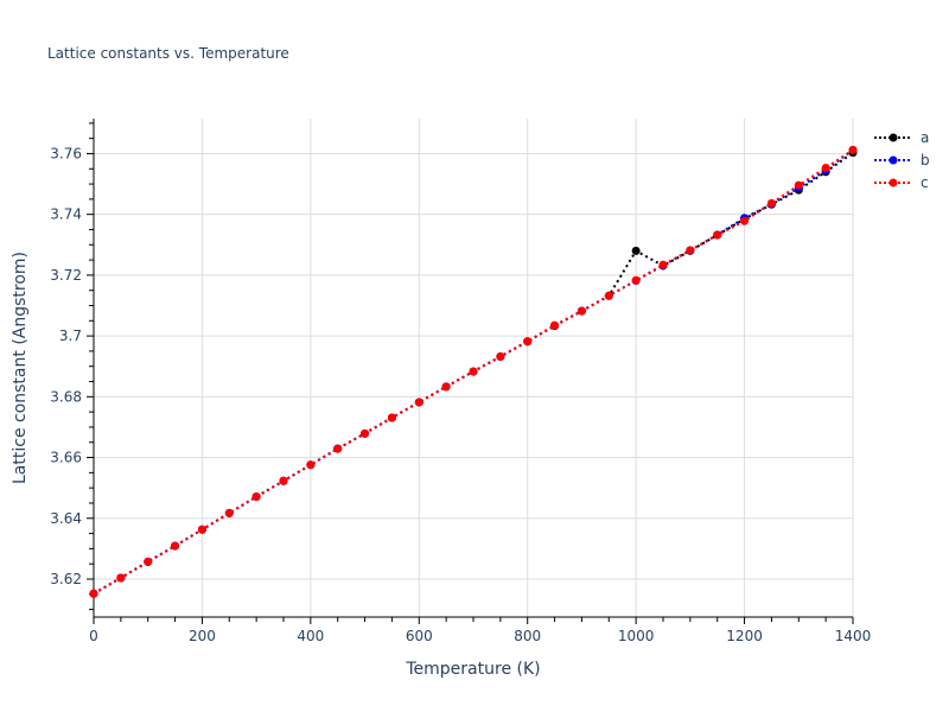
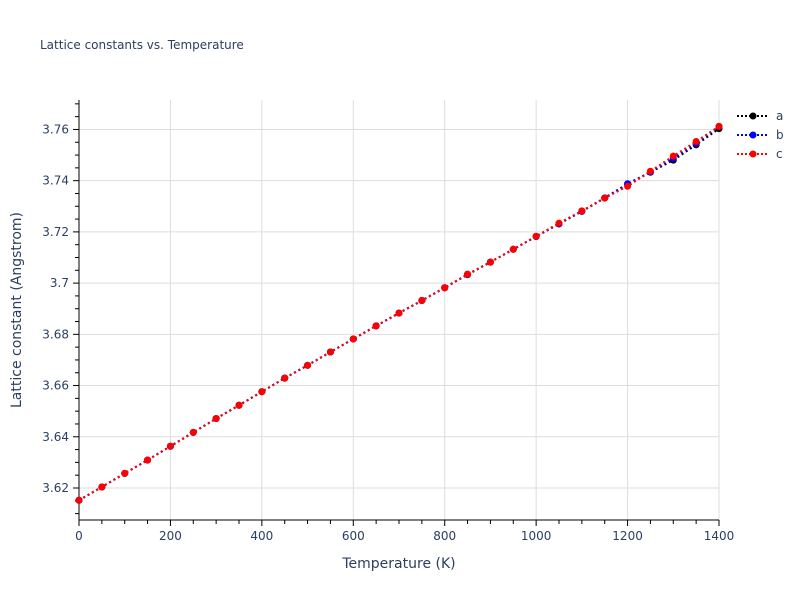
a/1000: 3.728 -> 3.718
